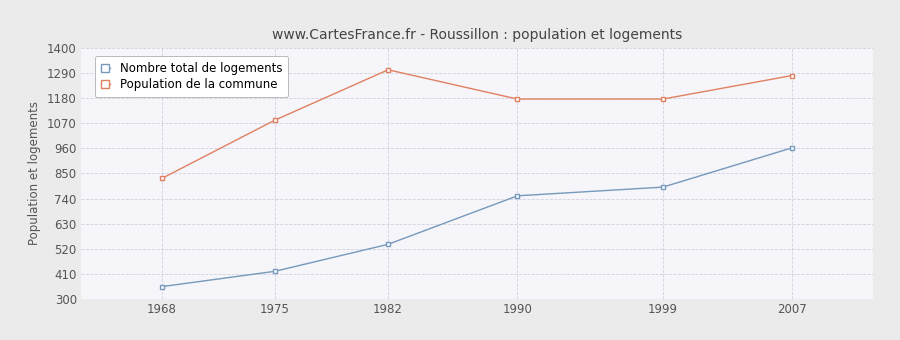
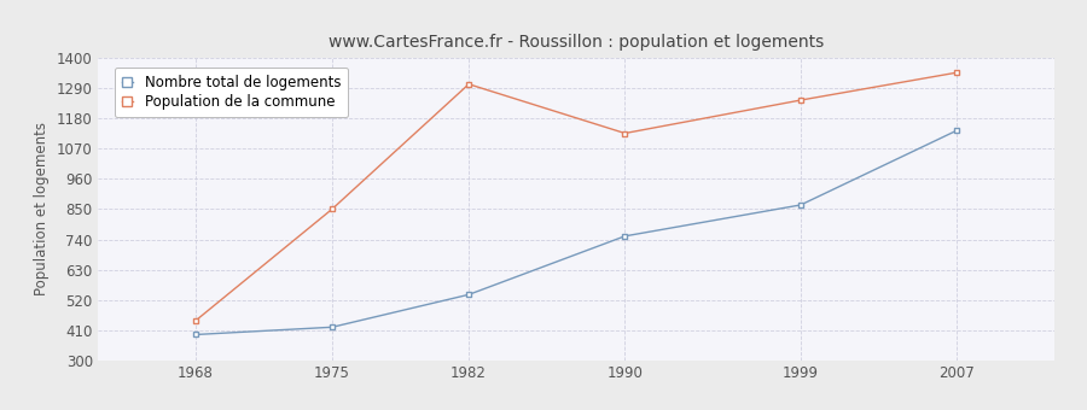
Nombre total de logements/1968: 355 -> 395
Population de la commune/1968: 828 -> 445
Population de la commune/1975: 1083 -> 850
Population de la commune/1990: 1175 -> 1125
Nombre total de logements/1999: 790 -> 865
Population de la commune/1999: 1175 -> 1245
Nombre total de logements/2007: 962 -> 1135
Population de la commune/2007: 1278 -> 1345
